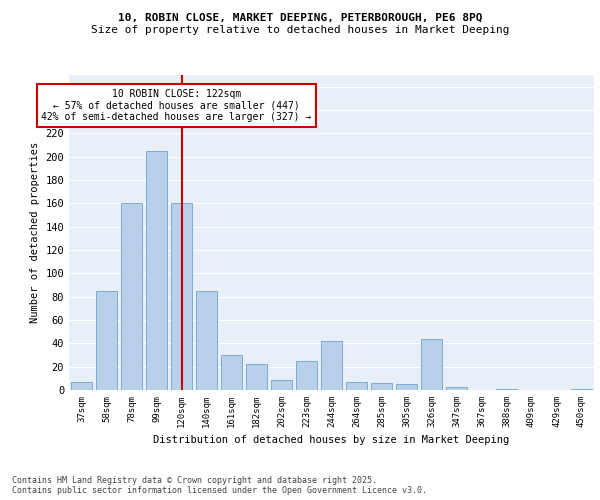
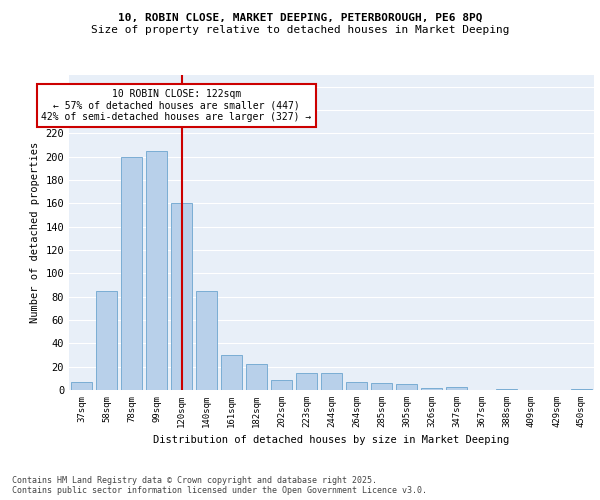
78sqm: 160 -> 200
223sqm: 25 -> 15
244sqm: 42 -> 15
326sqm: 44 -> 2
